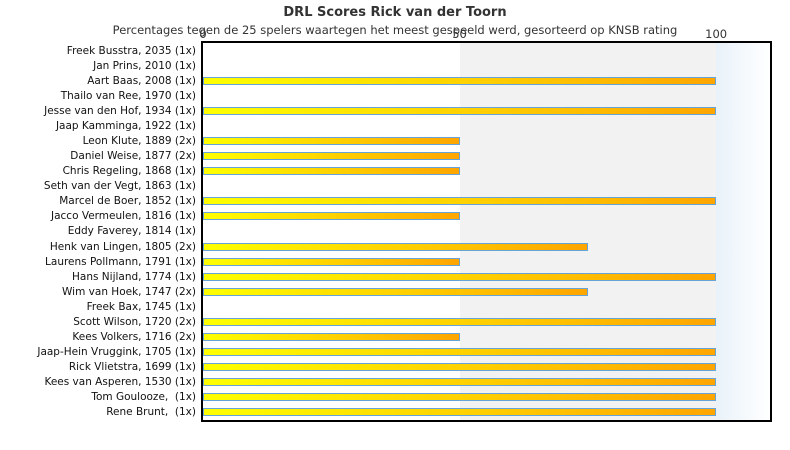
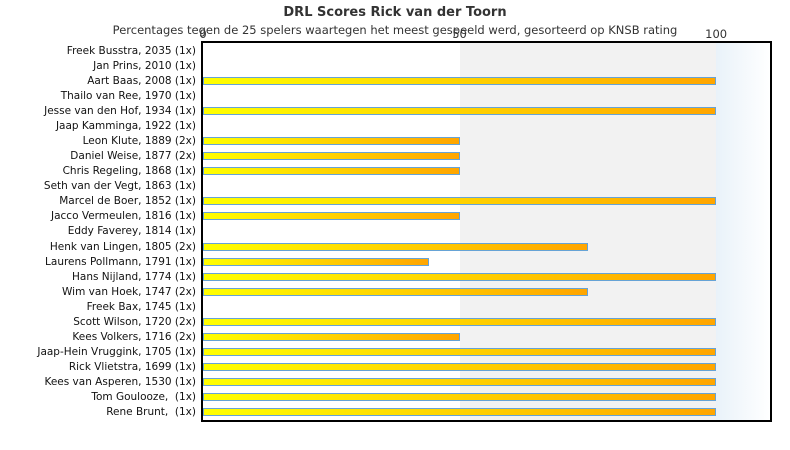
Laurens Pollmann, 1791 (1x): 50 -> 44
